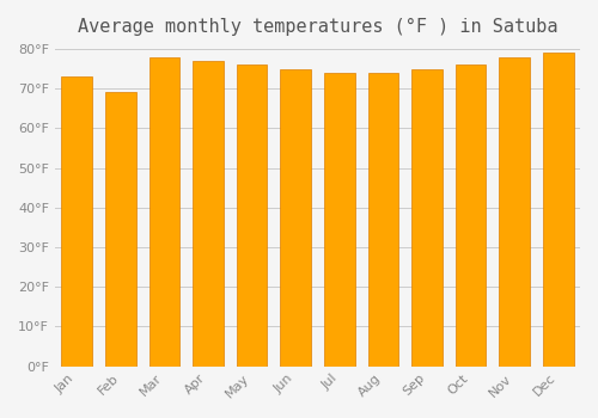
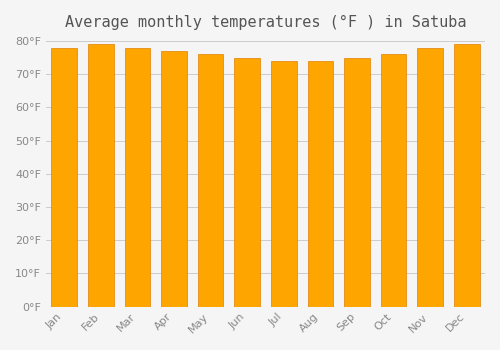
Jan: 73°F -> 78°F
Feb: 69°F -> 79°F
